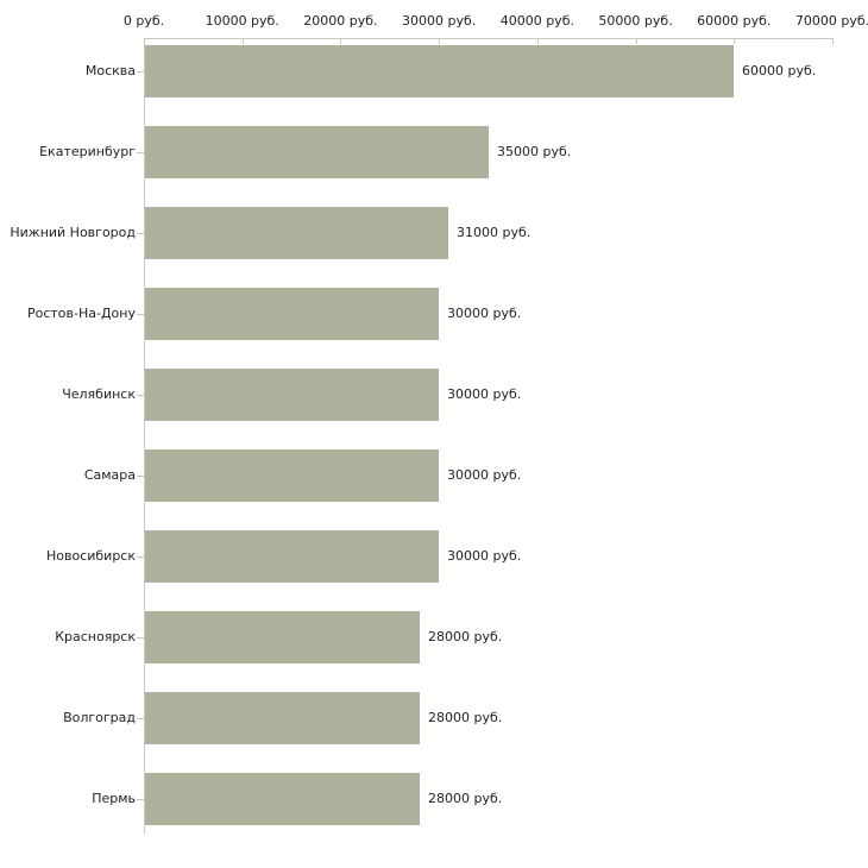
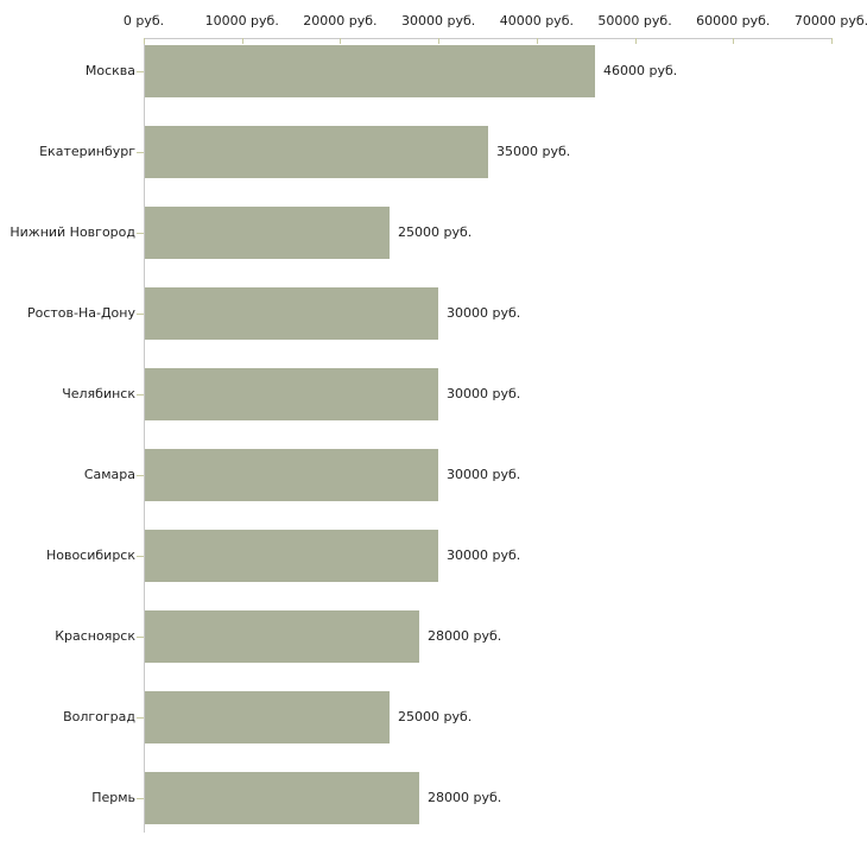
Москва: 60000 -> 46000
Нижний Новгород: 31000 -> 25000
Волгоград: 28000 -> 25000
